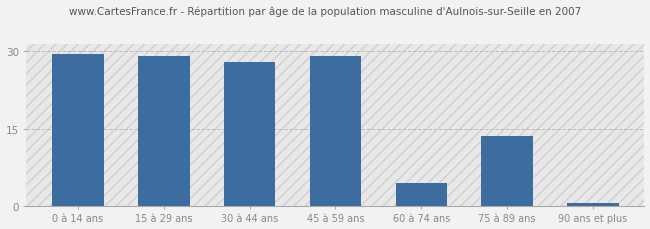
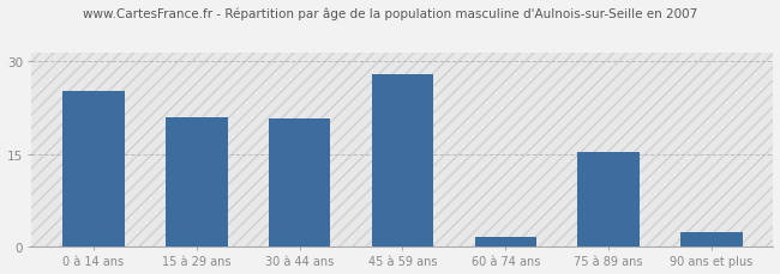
0 à 14 ans: 29.5 -> 25.2
15 à 29 ans: 29.0 -> 21.0
30 à 44 ans: 28.0 -> 20.8
45 à 59 ans: 29.0 -> 28.0
60 à 74 ans: 4.5 -> 1.6
75 à 89 ans: 13.5 -> 15.4
90 ans et plus: 0.5 -> 2.2
